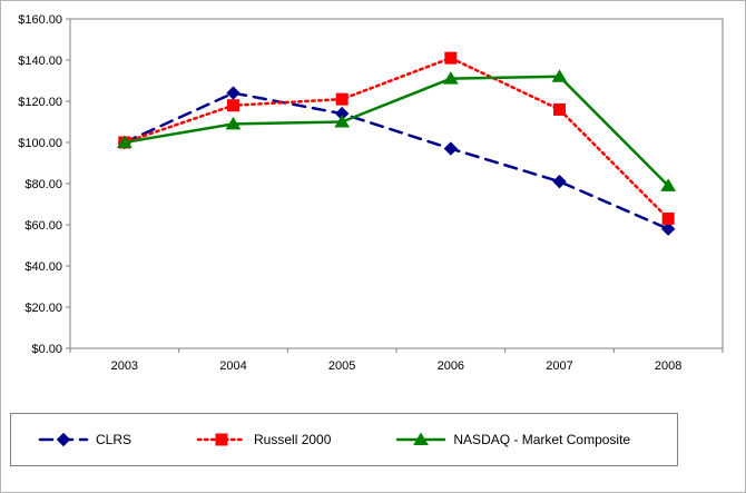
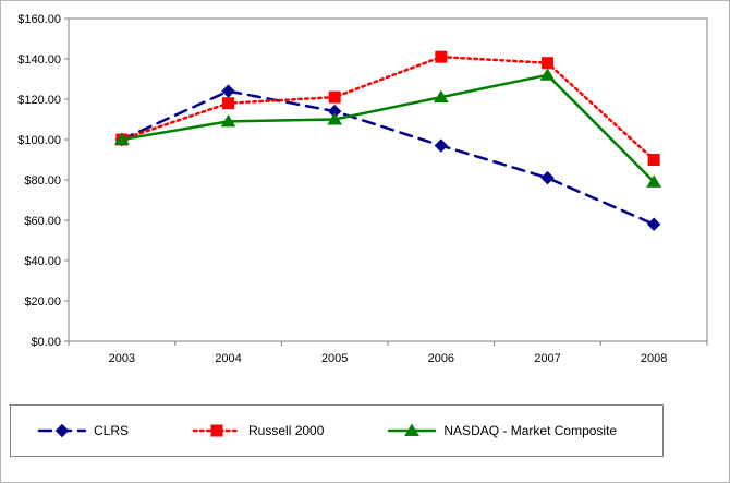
NASDAQ - Market Composite/2006: $131 -> $121
Russell 2000/2007: $116 -> $138
Russell 2000/2008: $63 -> $90
